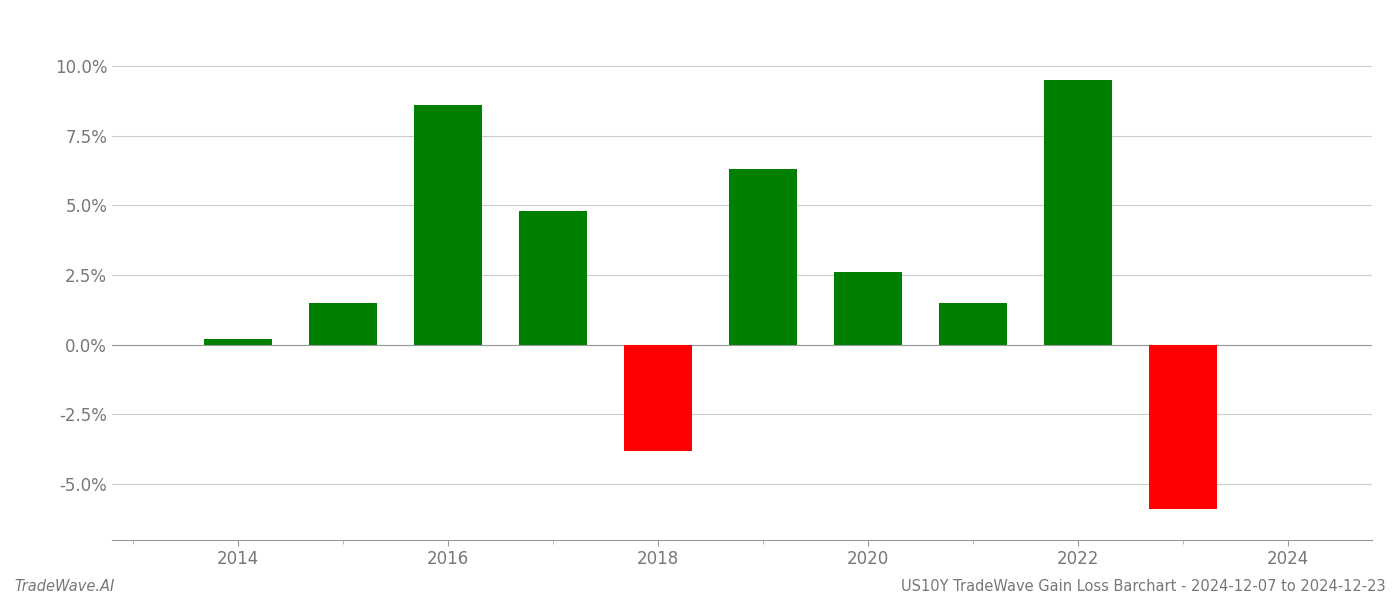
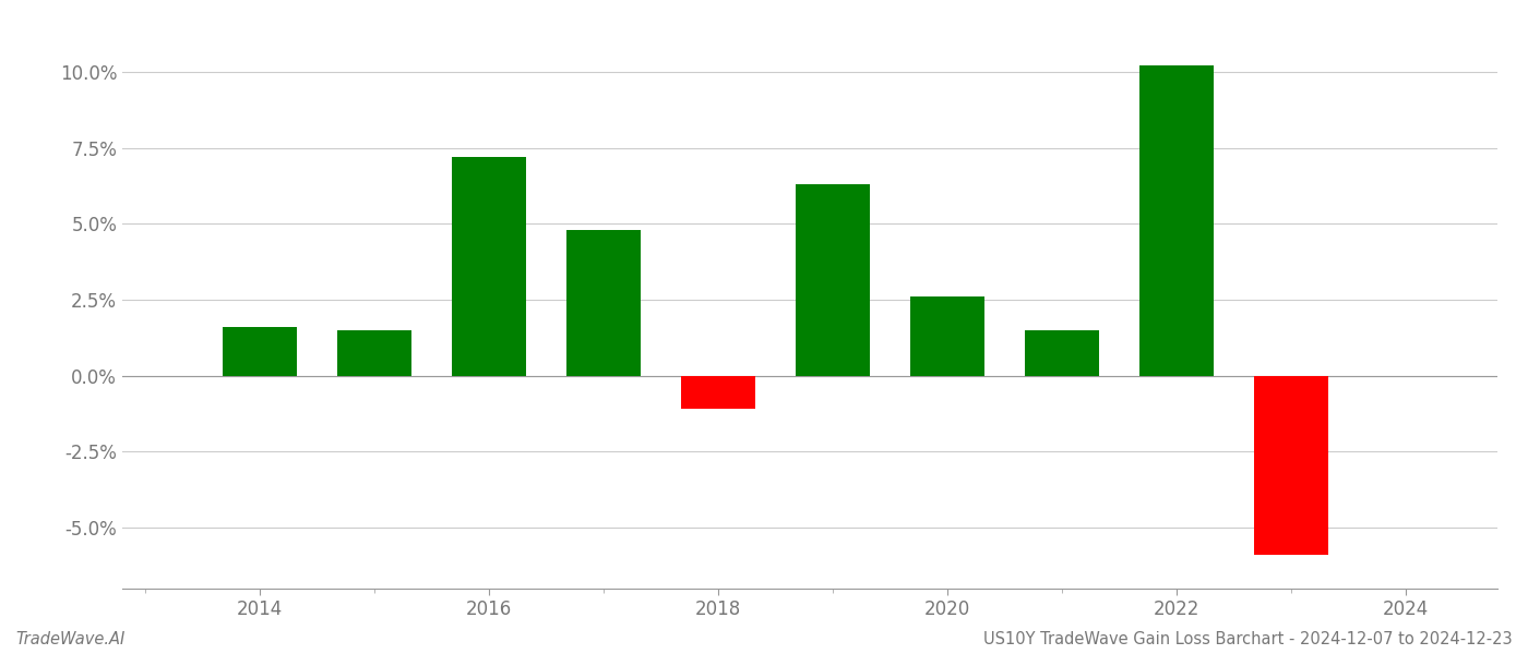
2014: 0.2% -> 1.6%
2016: 8.6% -> 7.2%
2018: -3.8% -> -1.1%
2022: 9.5% -> 10.2%
